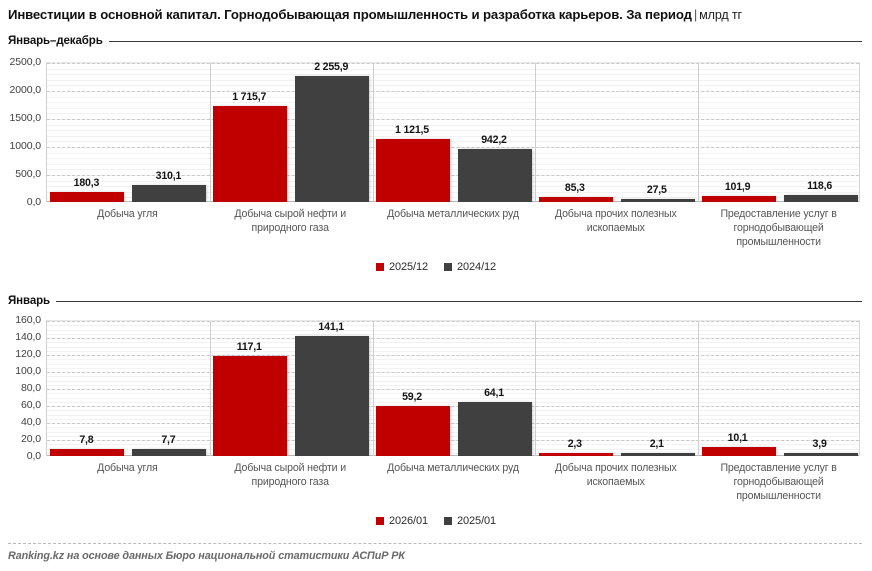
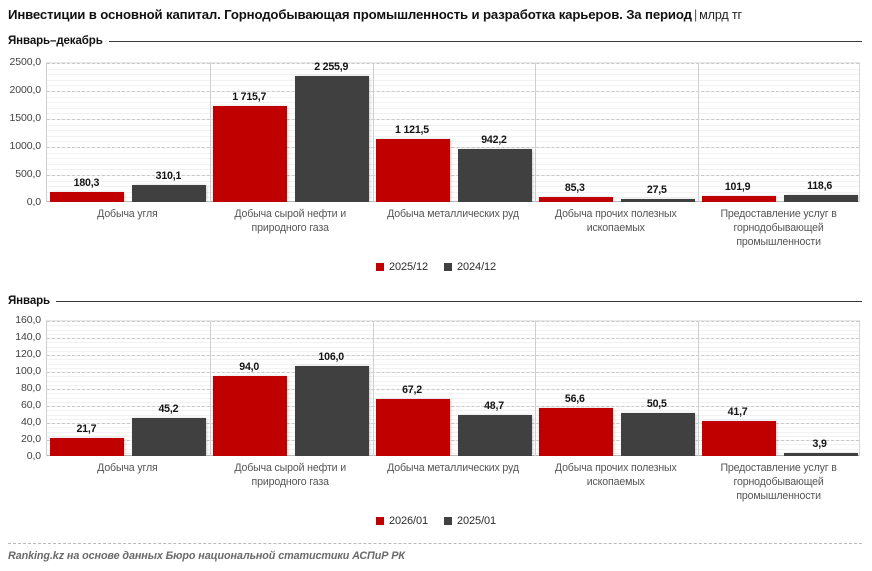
Январь/2026/01/Добыча угля: 7,8 -> 21,7
Январь/2025/01/Добыча угля: 7,7 -> 45,2
Январь/2026/01/Добыча сырой нефти и природного газа: 117,1 -> 94,0
Январь/2025/01/Добыча сырой нефти и природного газа: 141,1 -> 106,0
Январь/2026/01/Добыча металлических руд: 59,2 -> 67,2
Январь/2025/01/Добыча металлических руд: 64,1 -> 48,7
Январь/2026/01/Добыча прочих полезных ископаемых: 2,3 -> 56,6
Январь/2025/01/Добыча прочих полезных ископаемых: 2,1 -> 50,5
Январь/2026/01/Предоставление услуг в горнодобывающей промышленности: 10,1 -> 41,7
